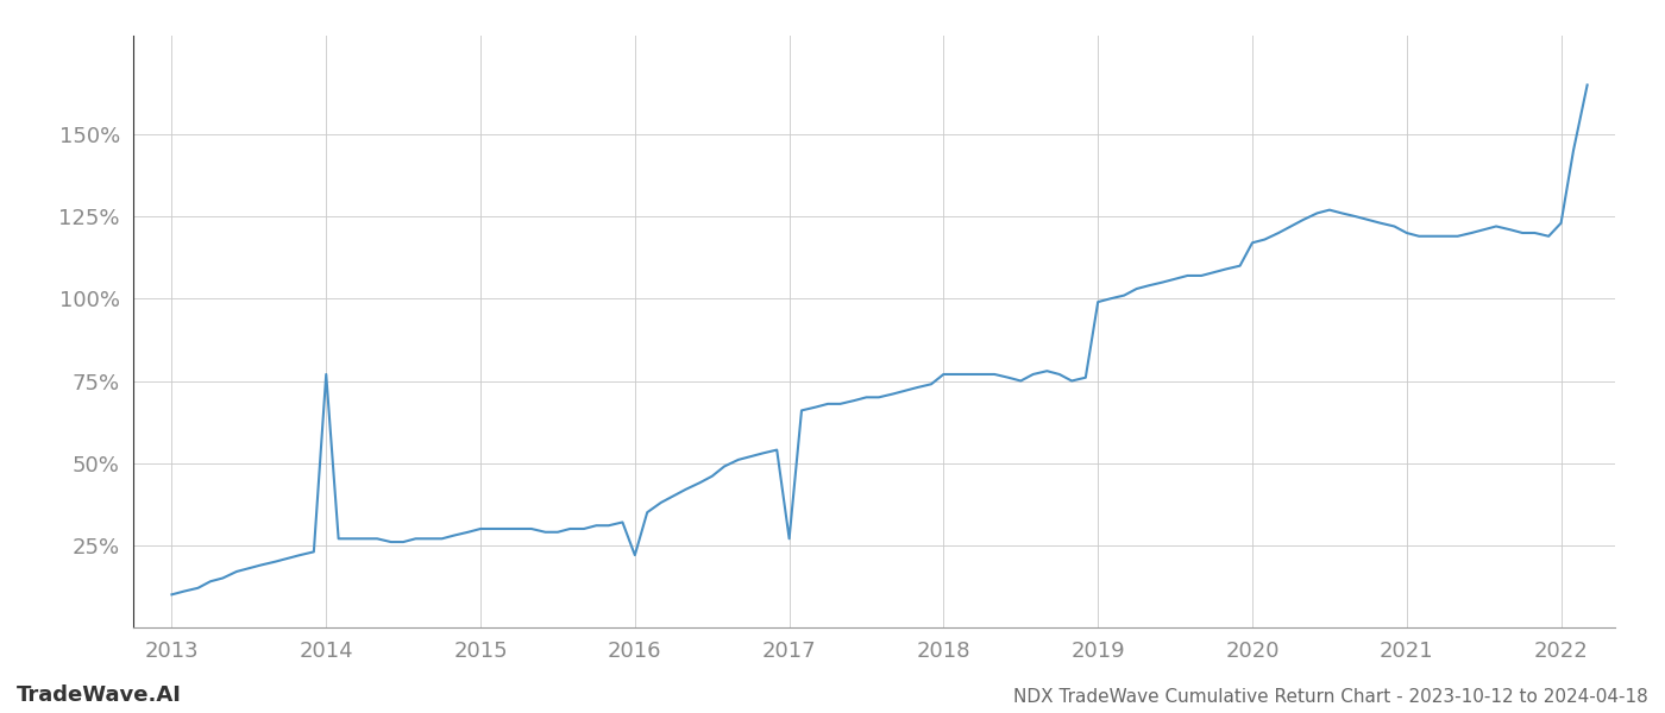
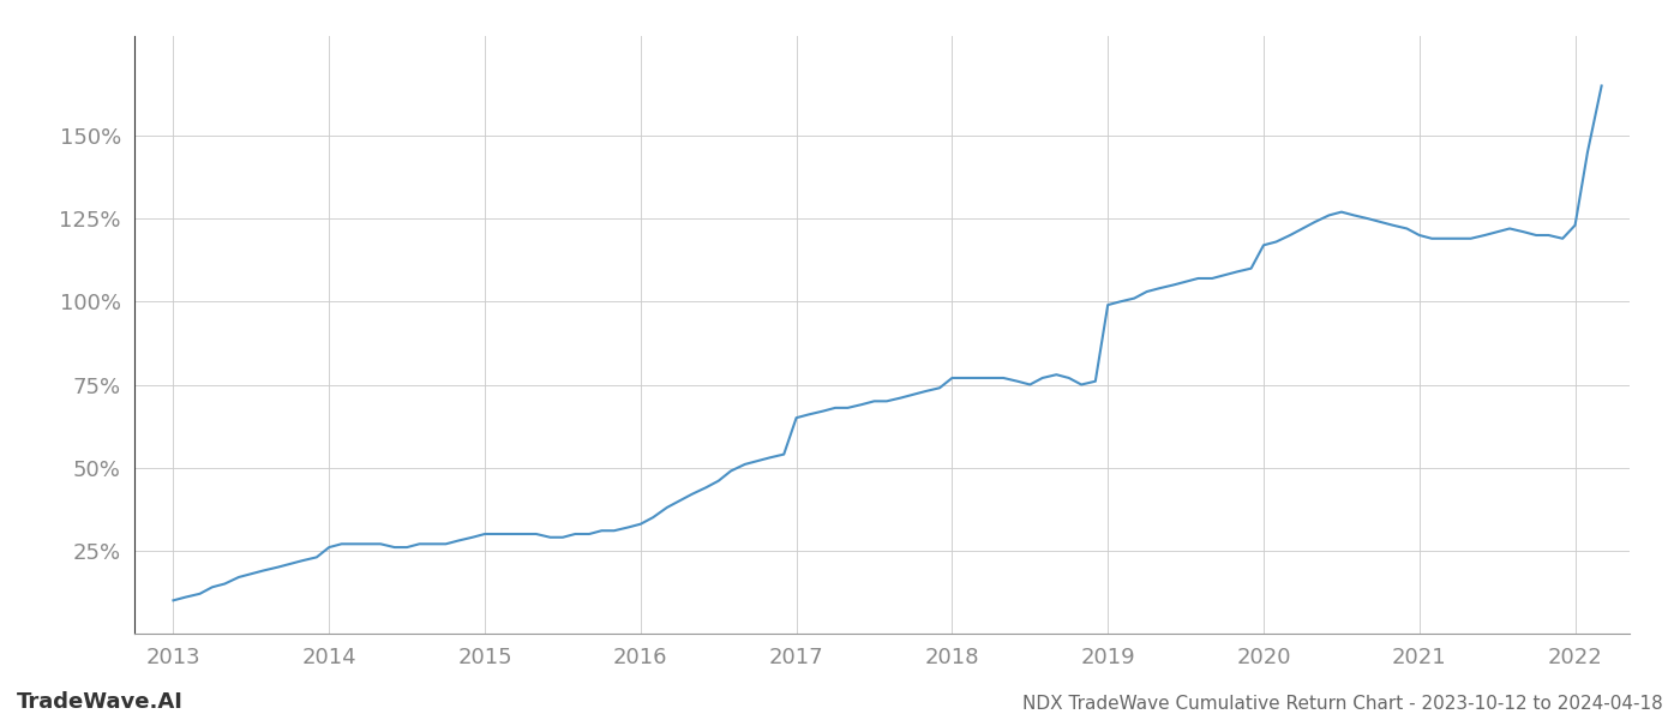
2014: 77% -> 26%
2016: 22% -> 33%
2017: 27% -> 65%
